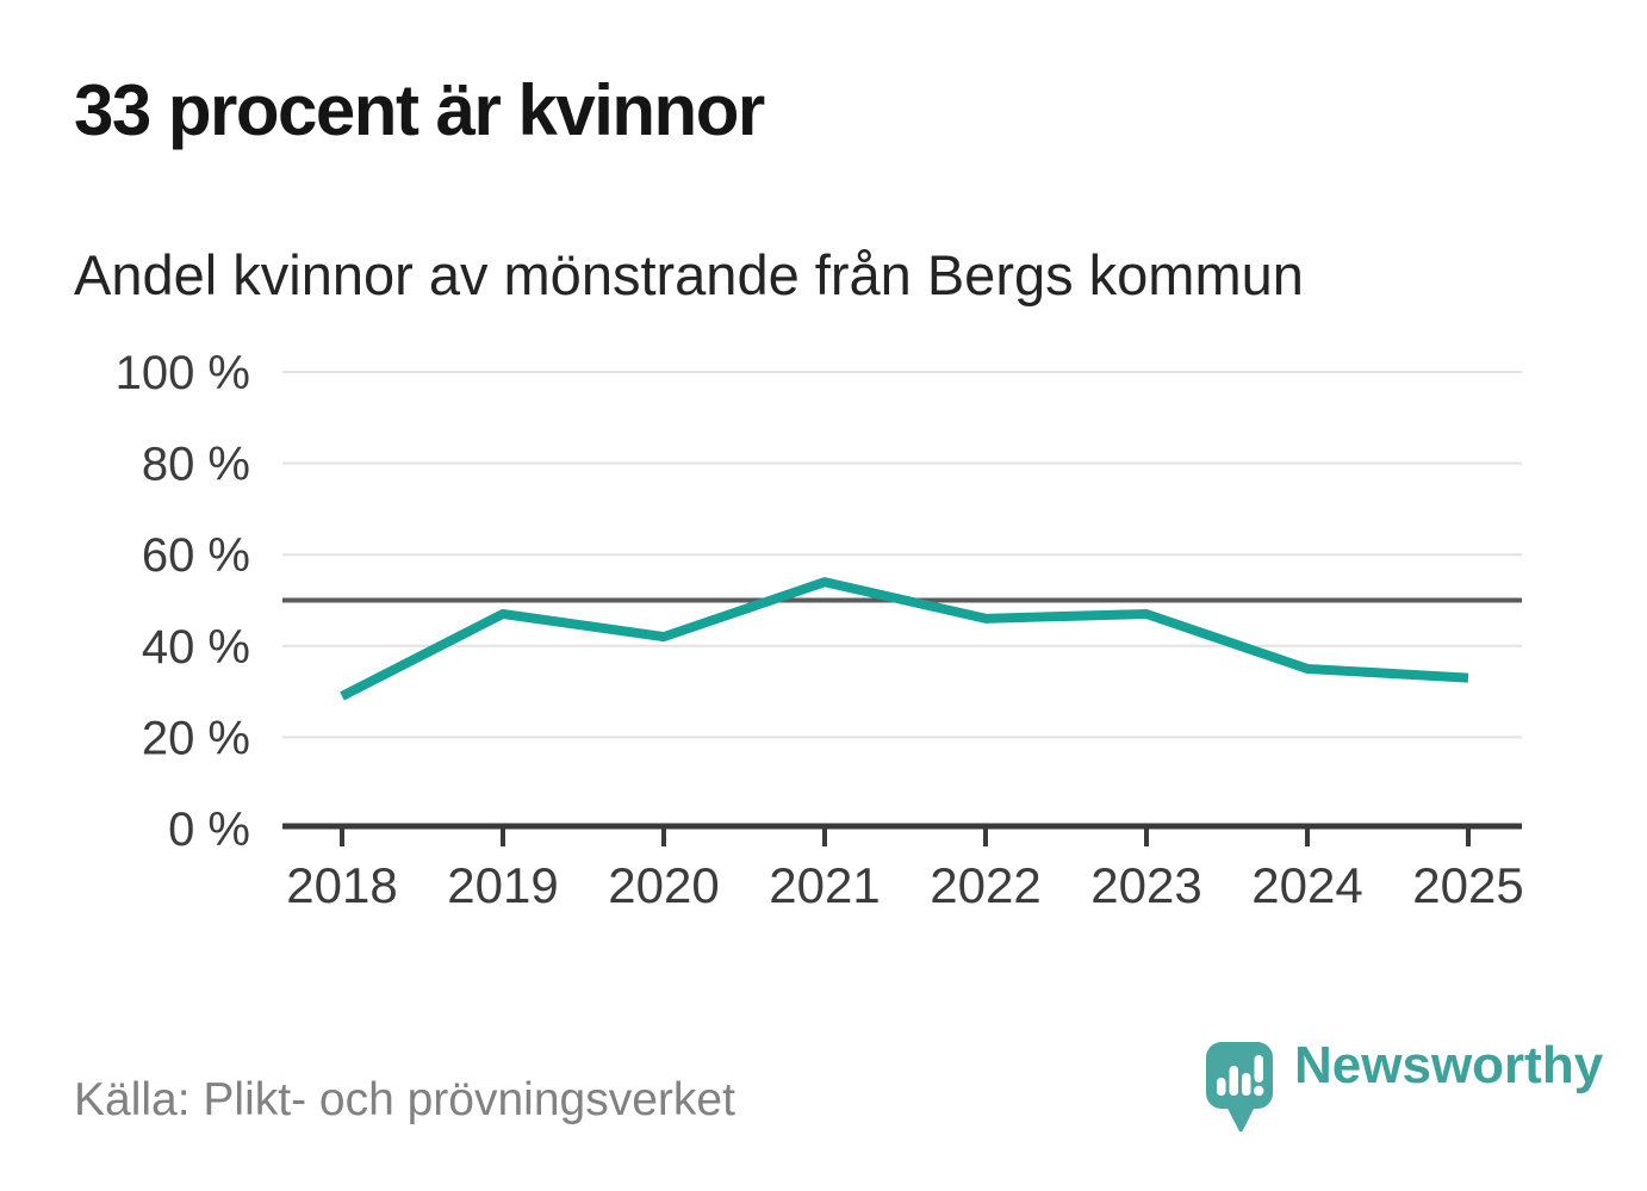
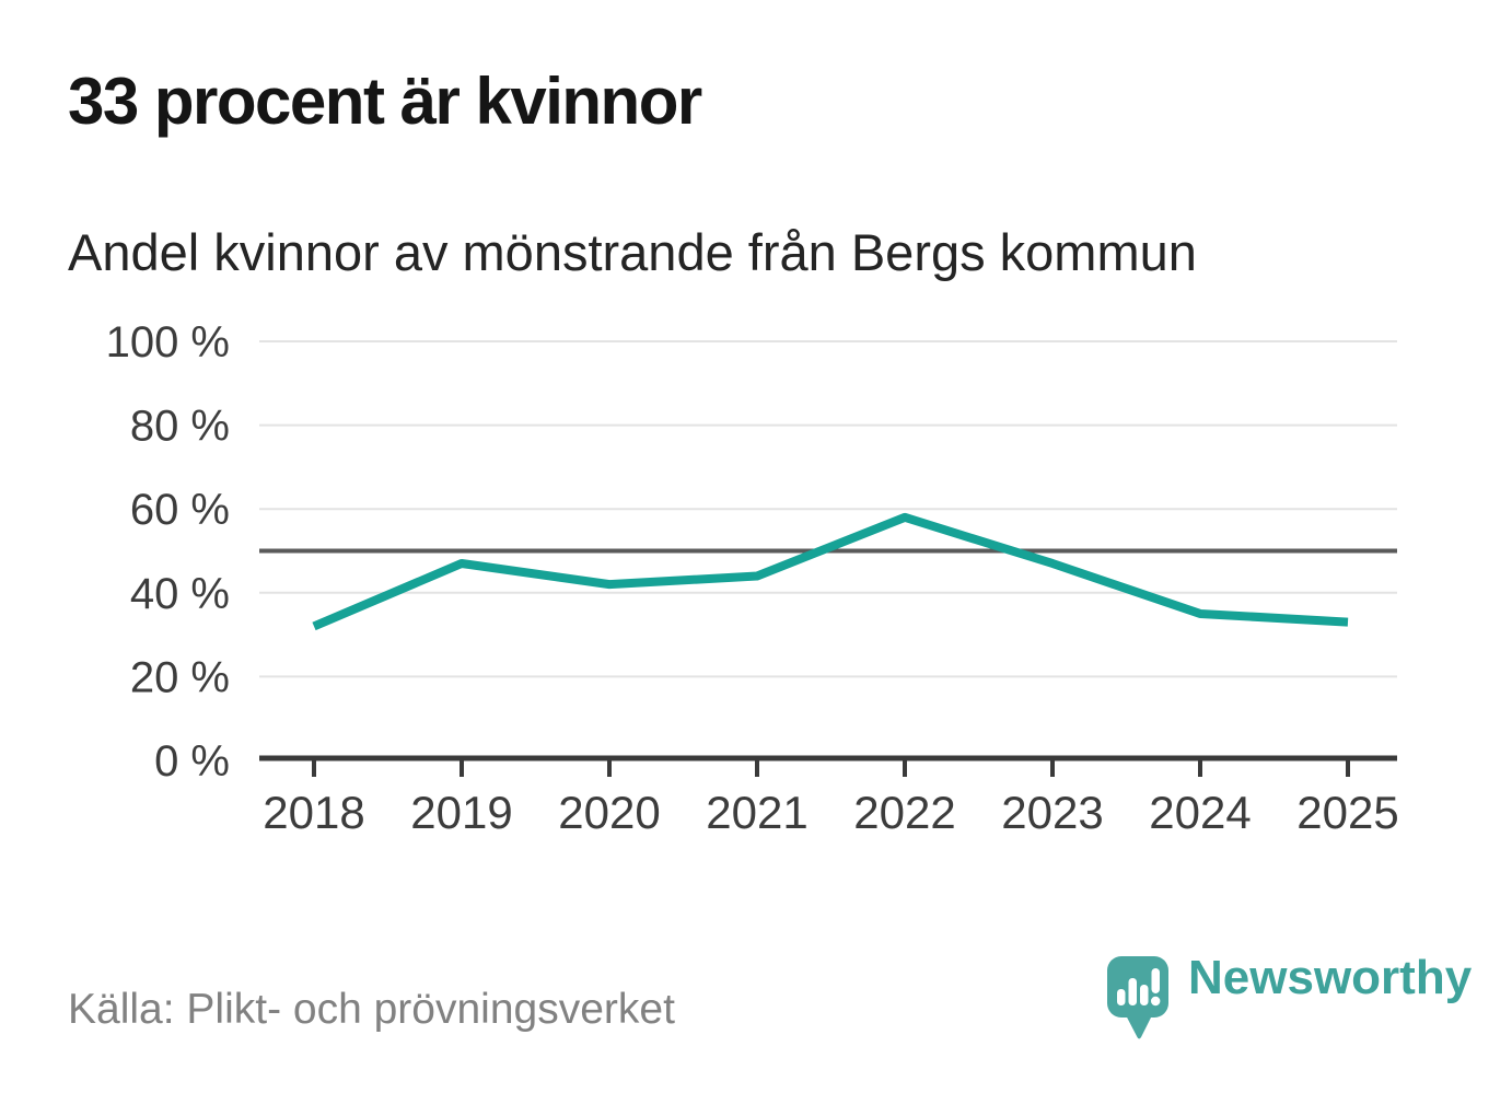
2018: 29% -> 32%
2021: 54% -> 44%
2022: 46% -> 58%
